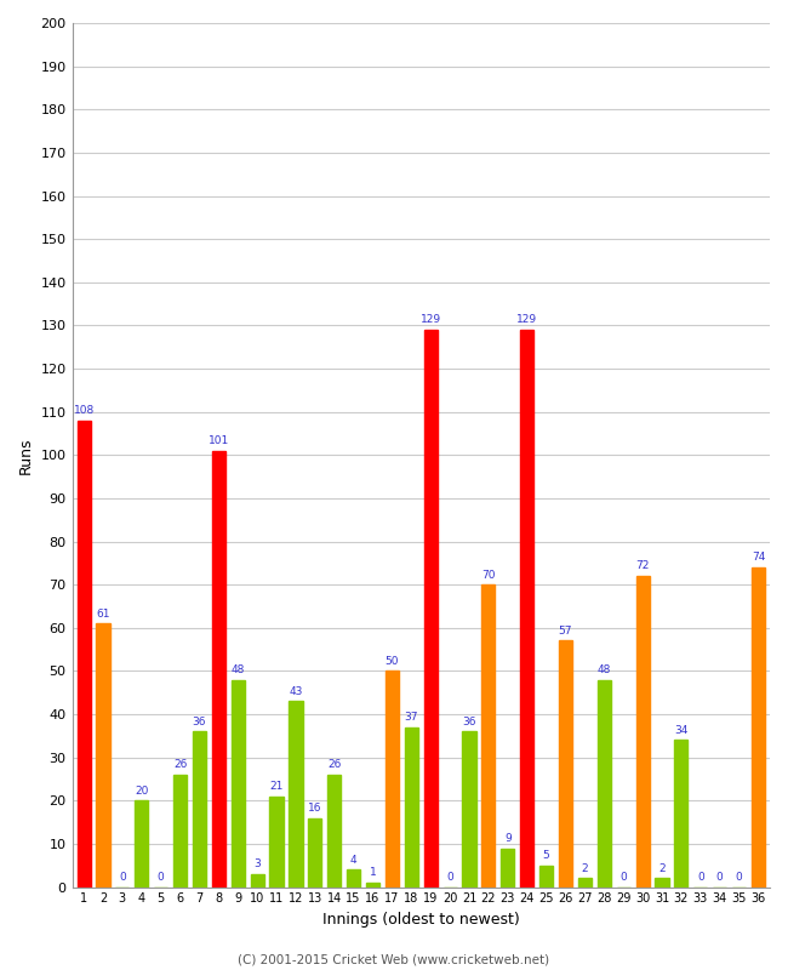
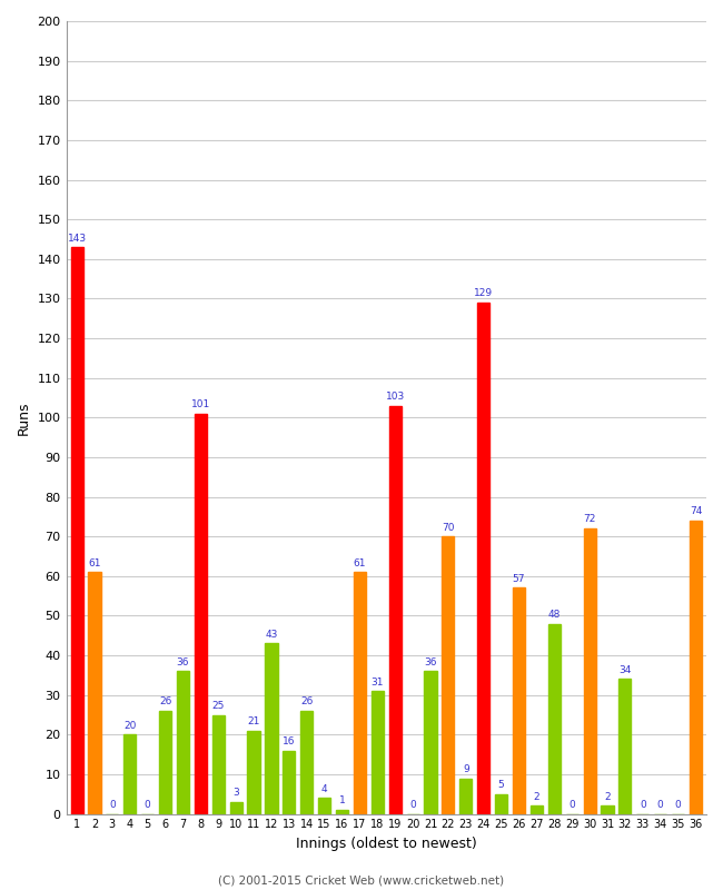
1: 108 -> 143
9: 48 -> 25
17: 50 -> 61
18: 37 -> 31
19: 129 -> 103
